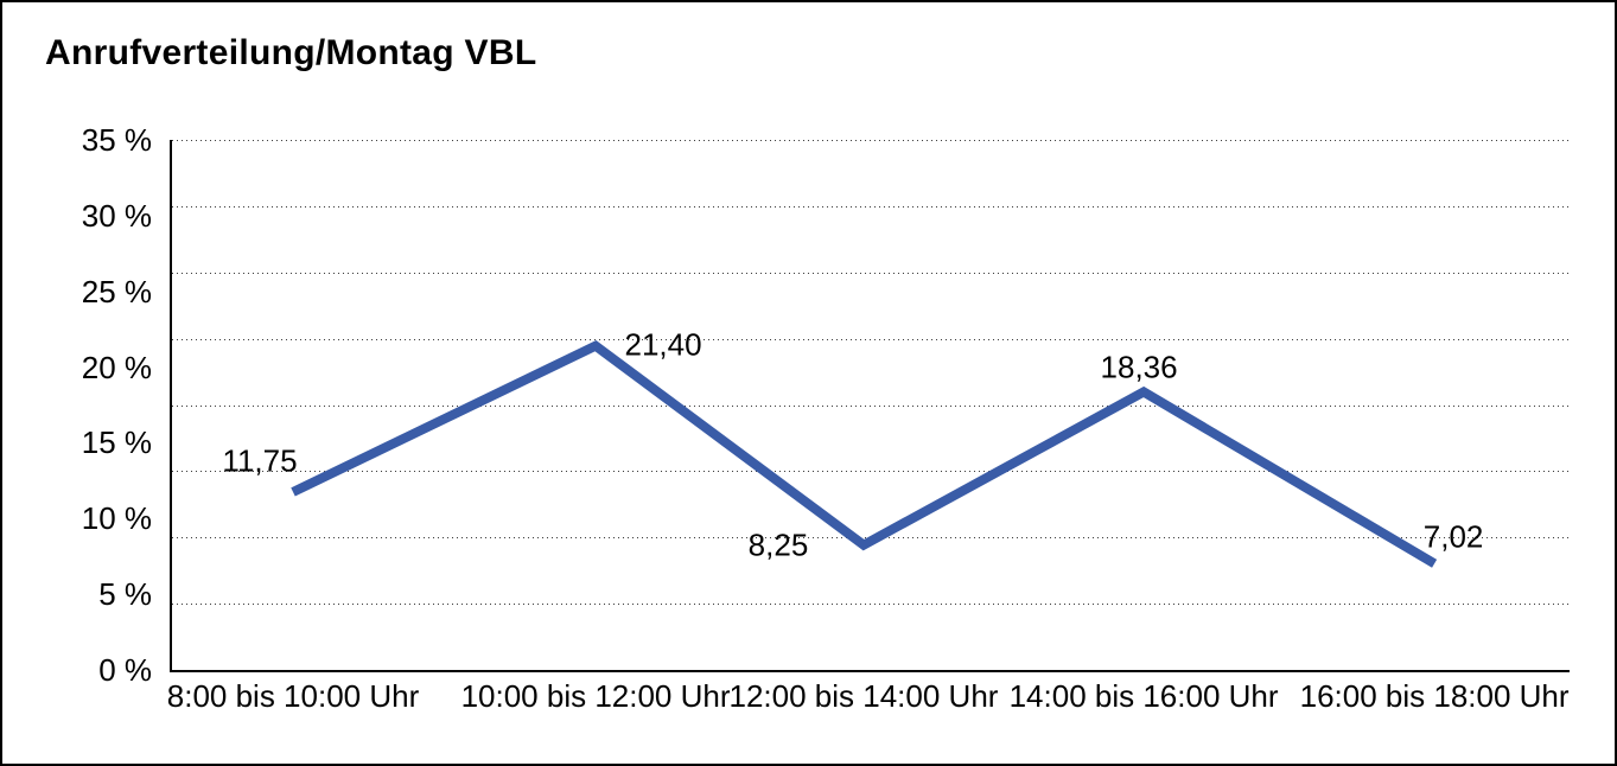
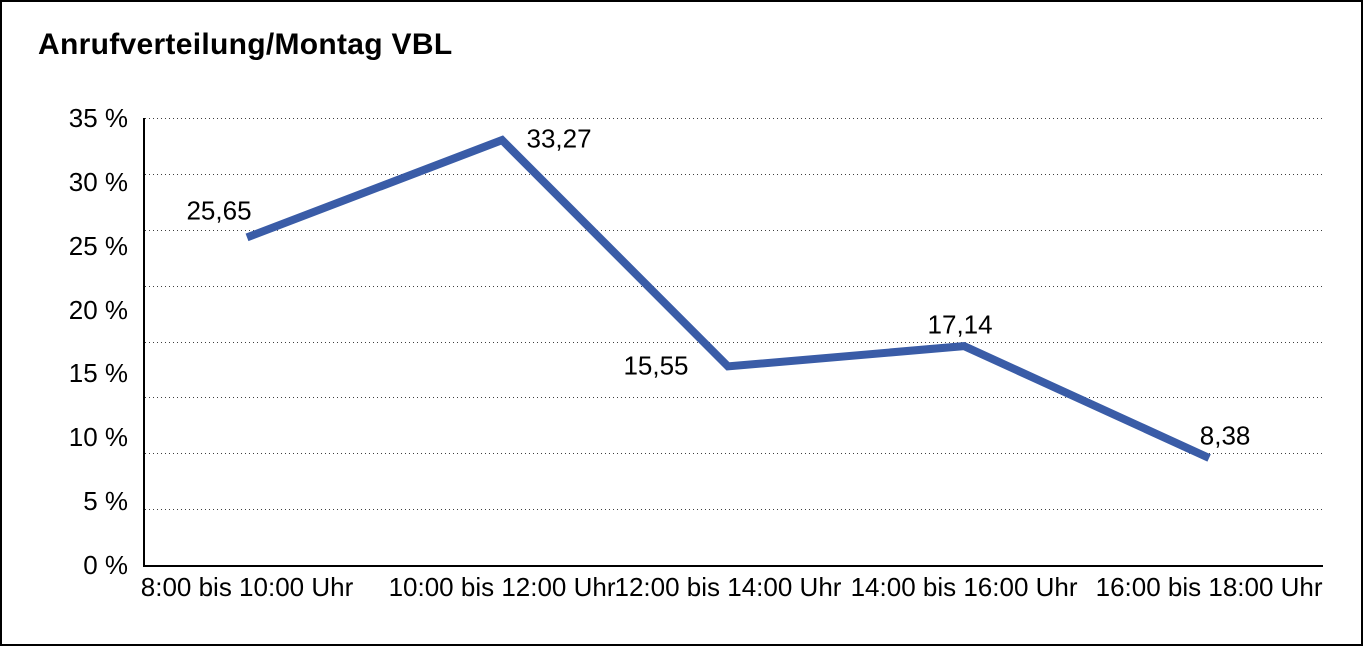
8:00 bis 10:00 Uhr: 11,75 -> 25,65
10:00 bis 12:00 Uhr: 21,40 -> 33,27
12:00 bis 14:00 Uhr: 8,25 -> 15,55
14:00 bis 16:00 Uhr: 18,36 -> 17,14
16:00 bis 18:00 Uhr: 7,02 -> 8,38
